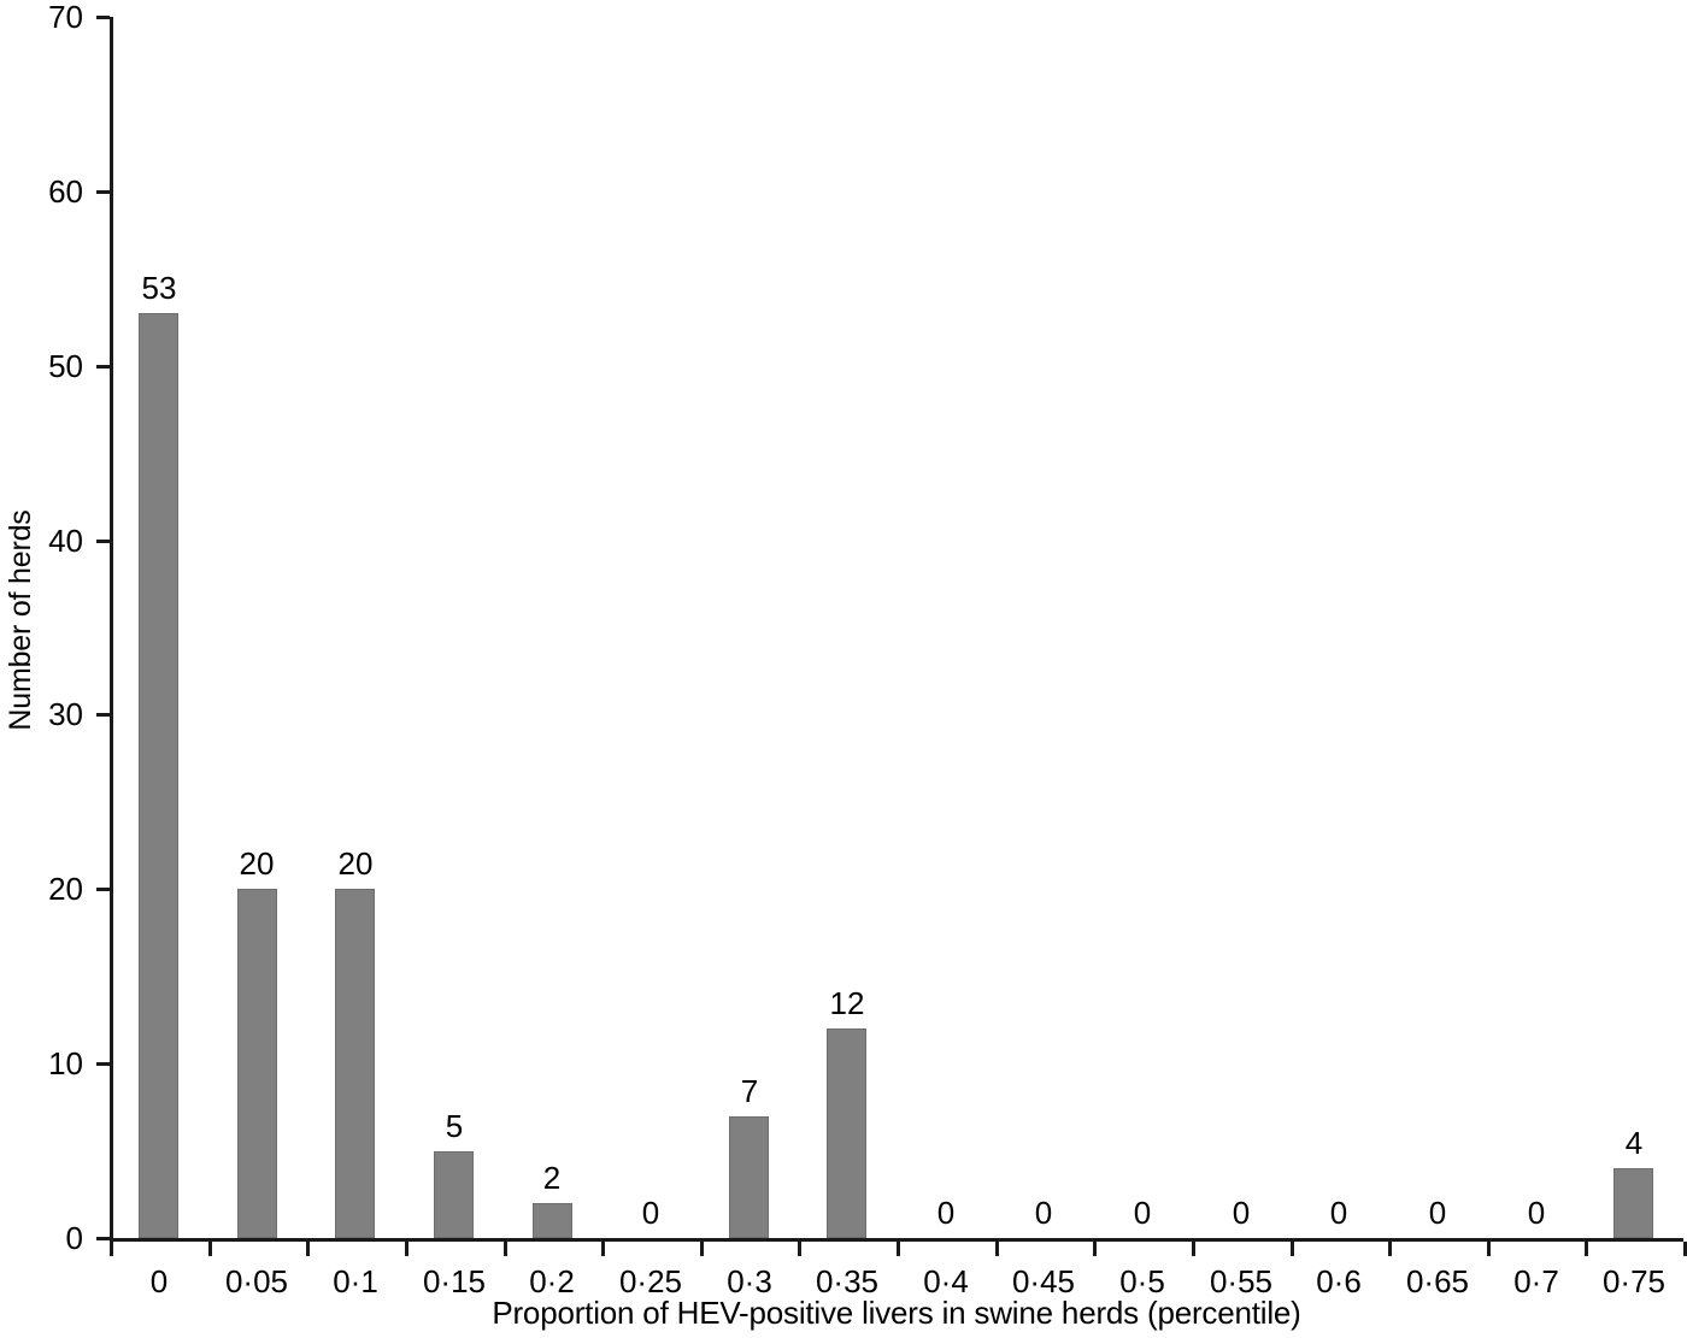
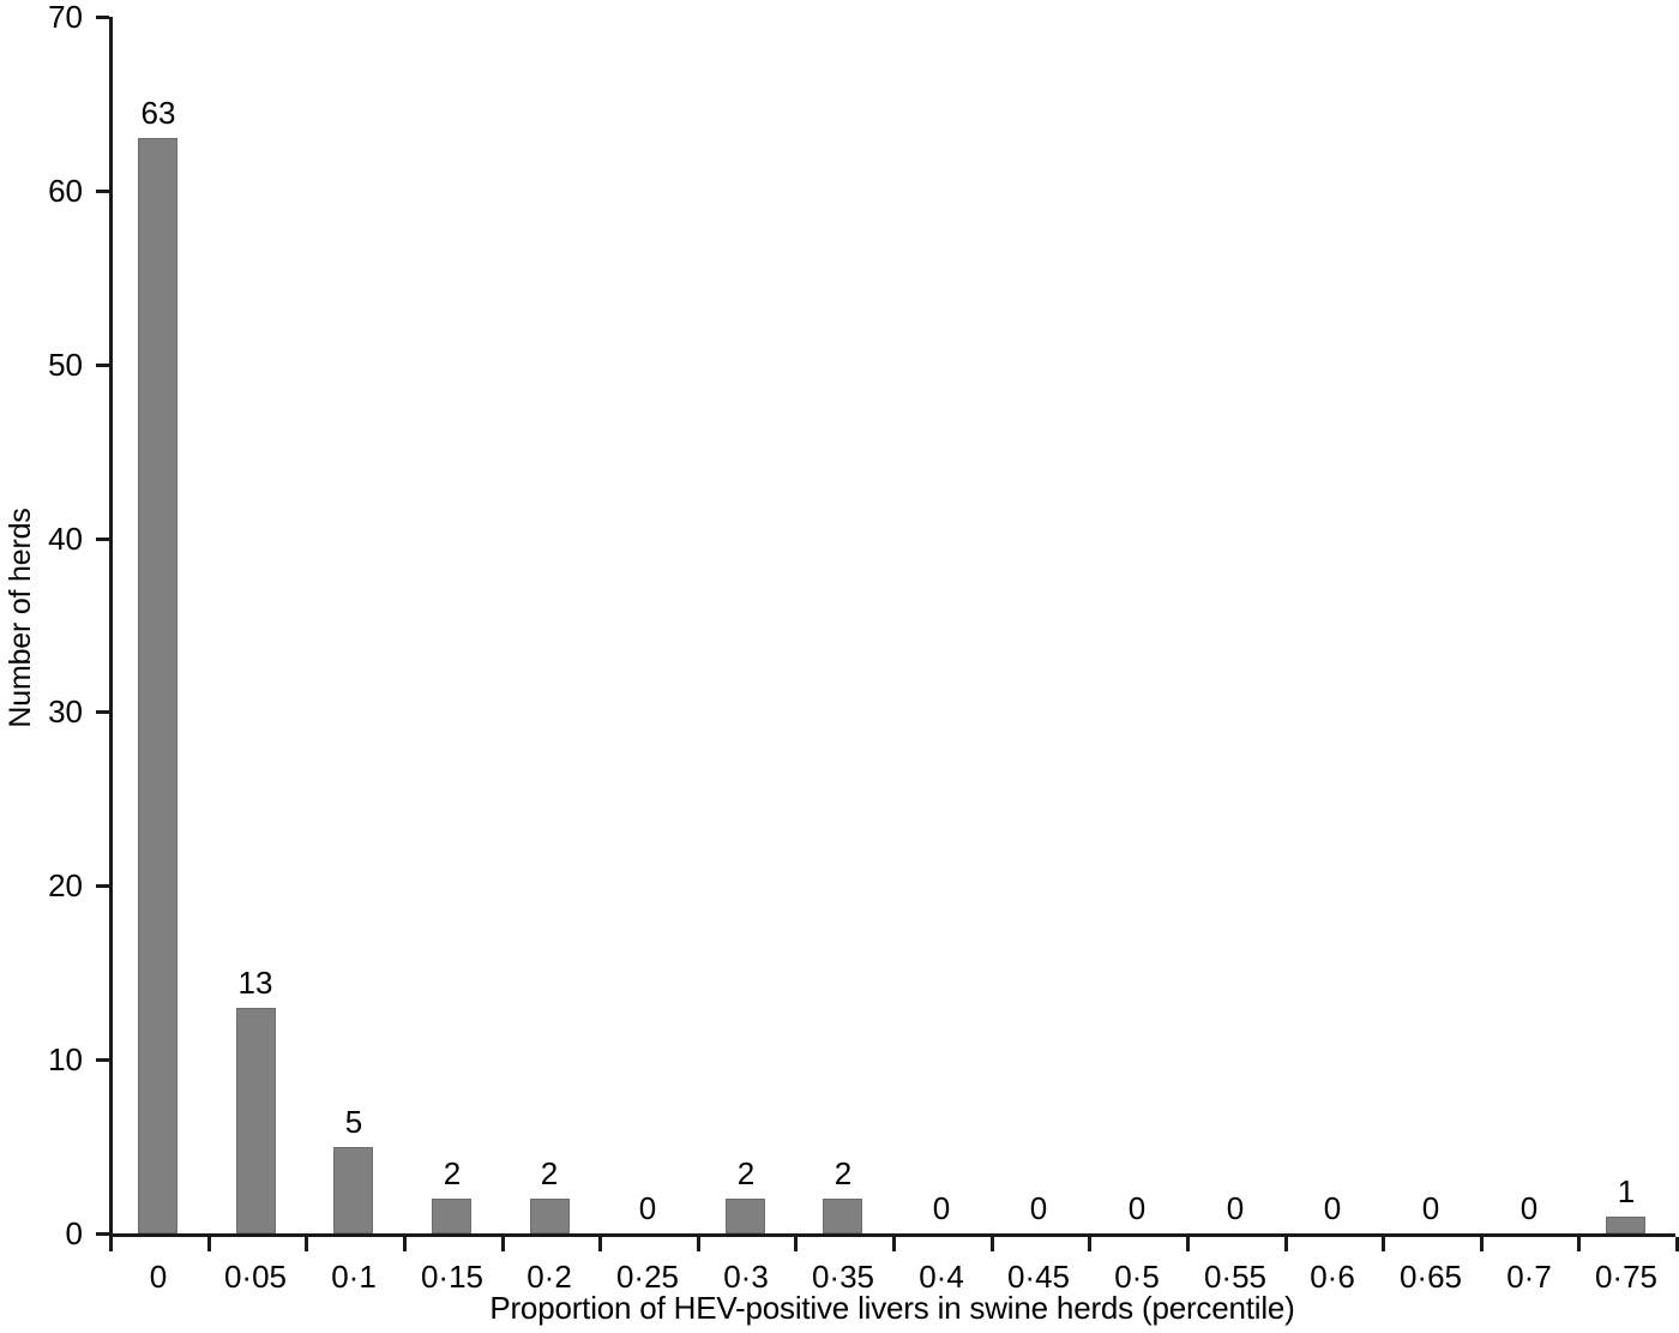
0: 53 -> 63
0·05: 20 -> 13
0·1: 20 -> 5
0·15: 5 -> 2
0·3: 7 -> 2
0·35: 12 -> 2
0·75: 4 -> 1
